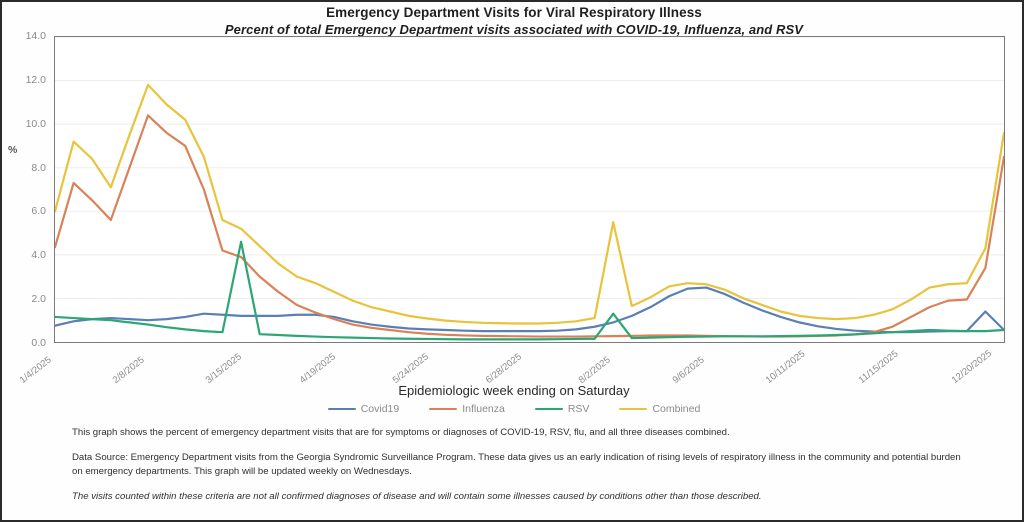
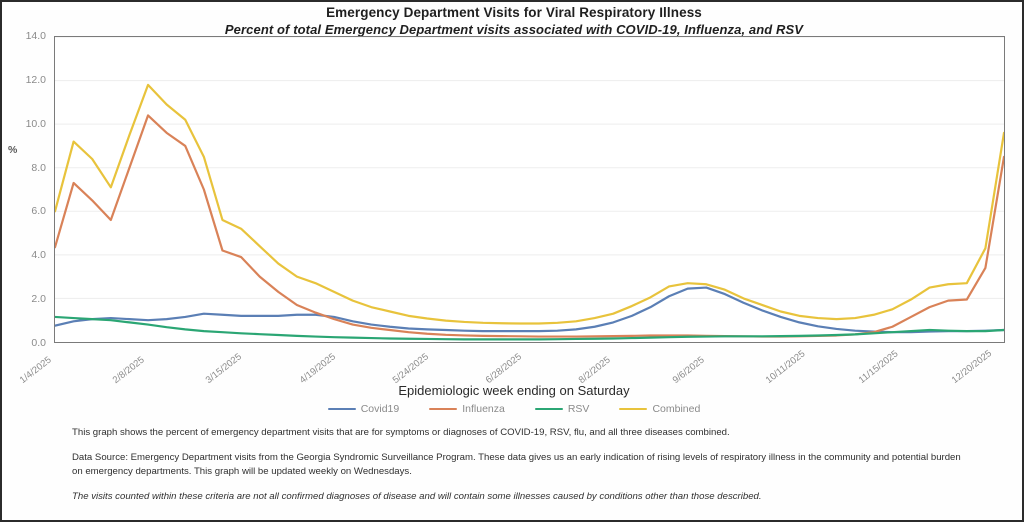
RSV/3/15/2025: 4.6 -> 0.4
RSV/8/2/2025: 1.3 -> 0.2
Combined/8/2/2025: 5.5 -> 1.3
Covid19/12/20/2025: 1.4 -> 0.5
